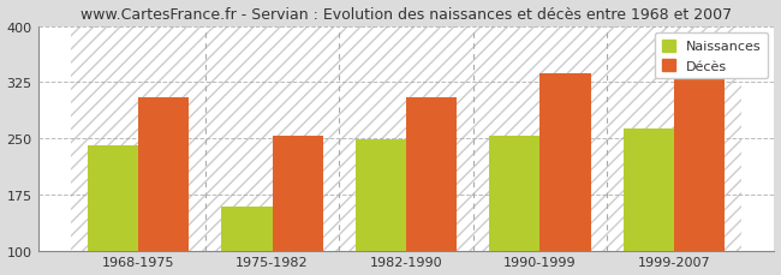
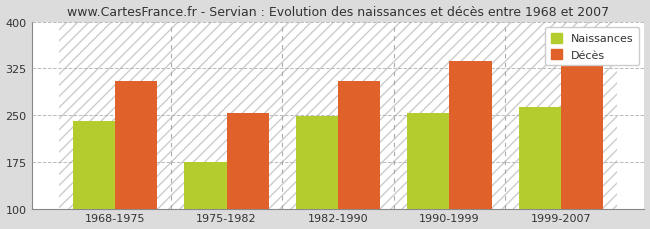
Naissances/1975-1982: 158 -> 175
